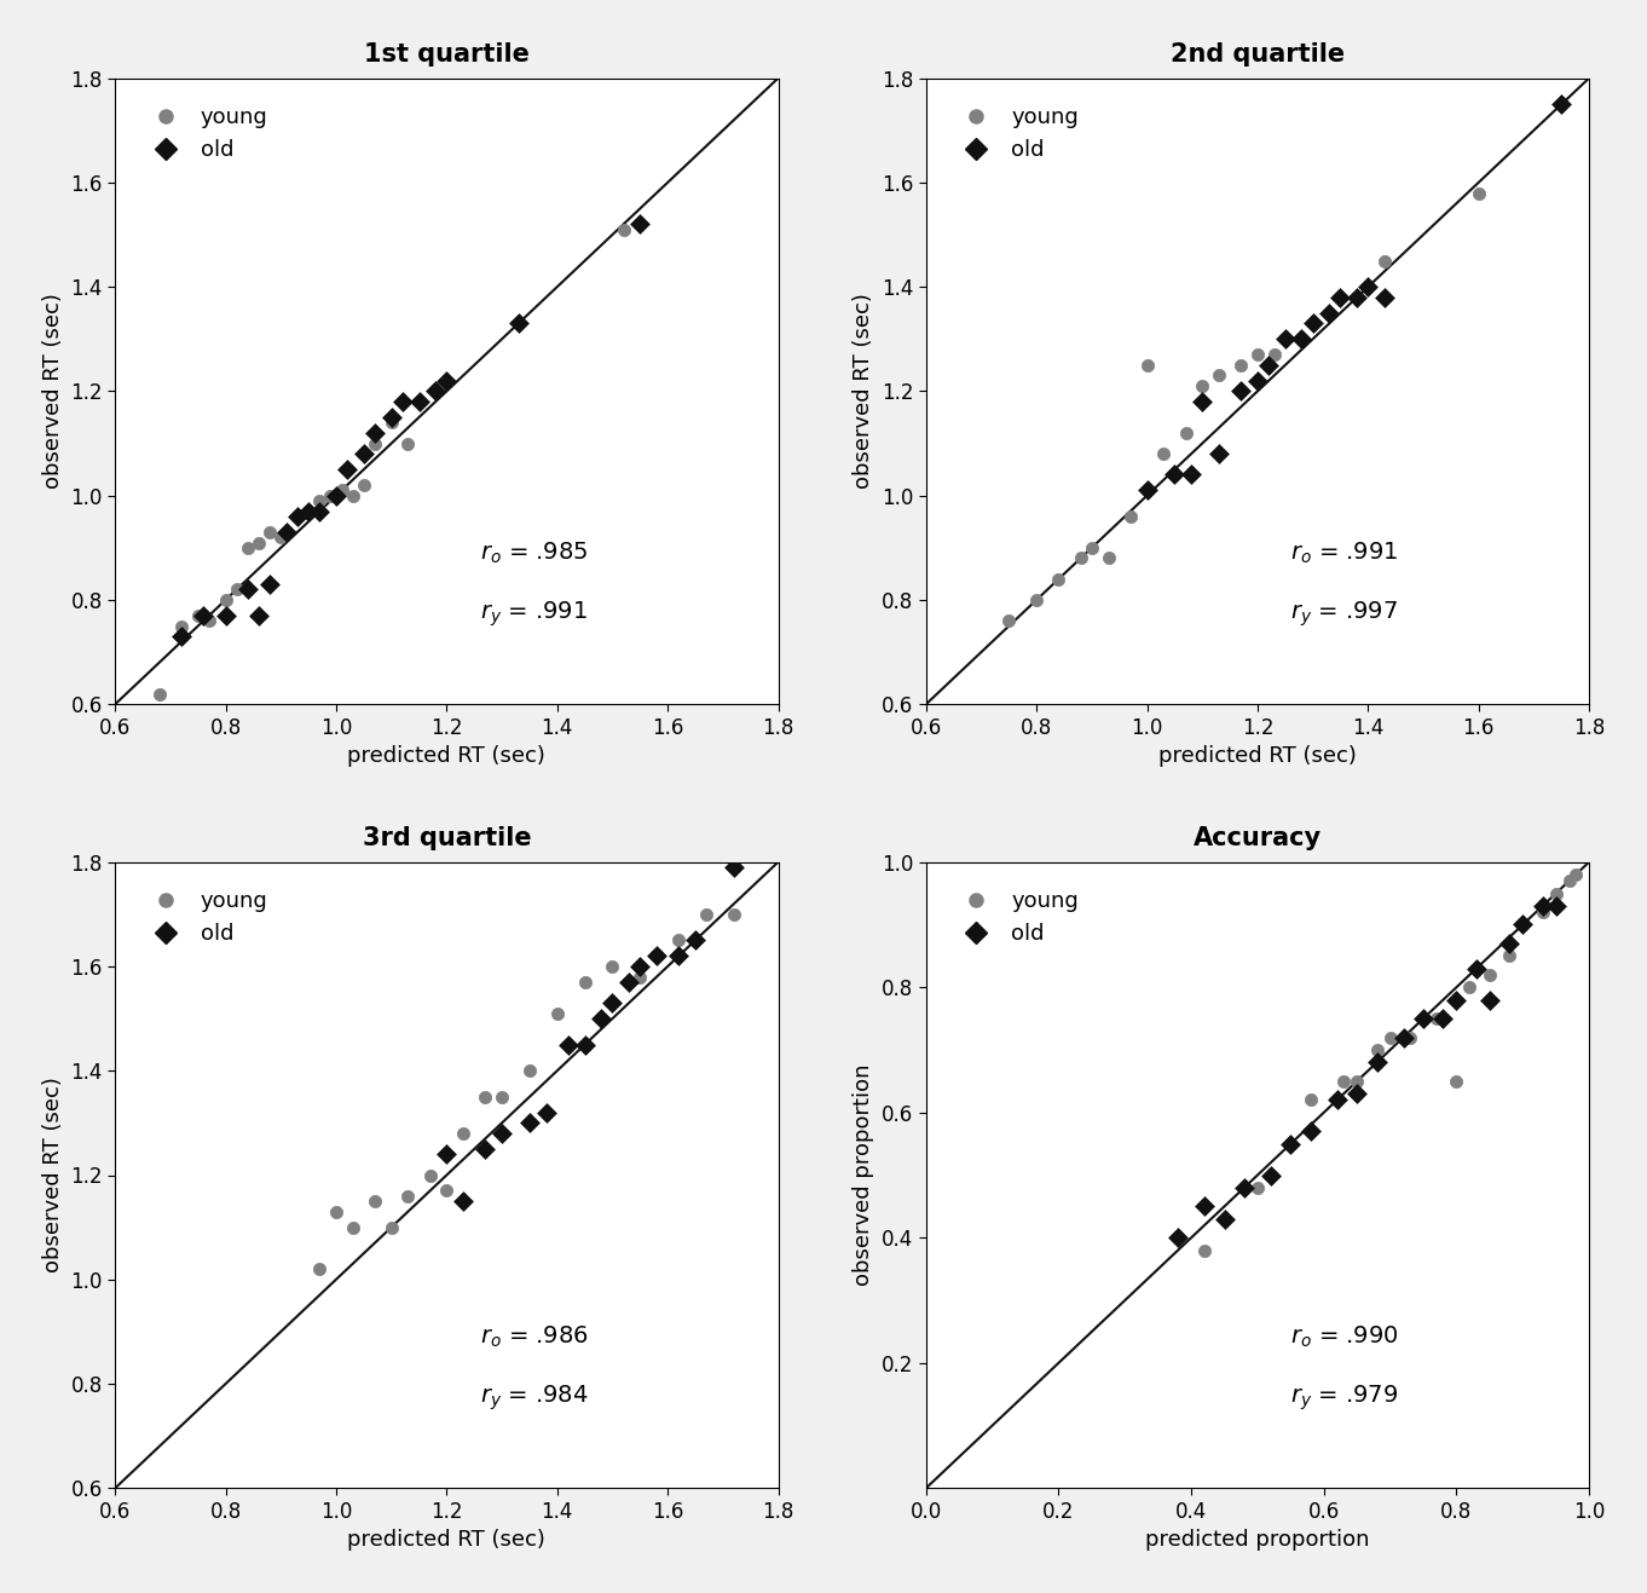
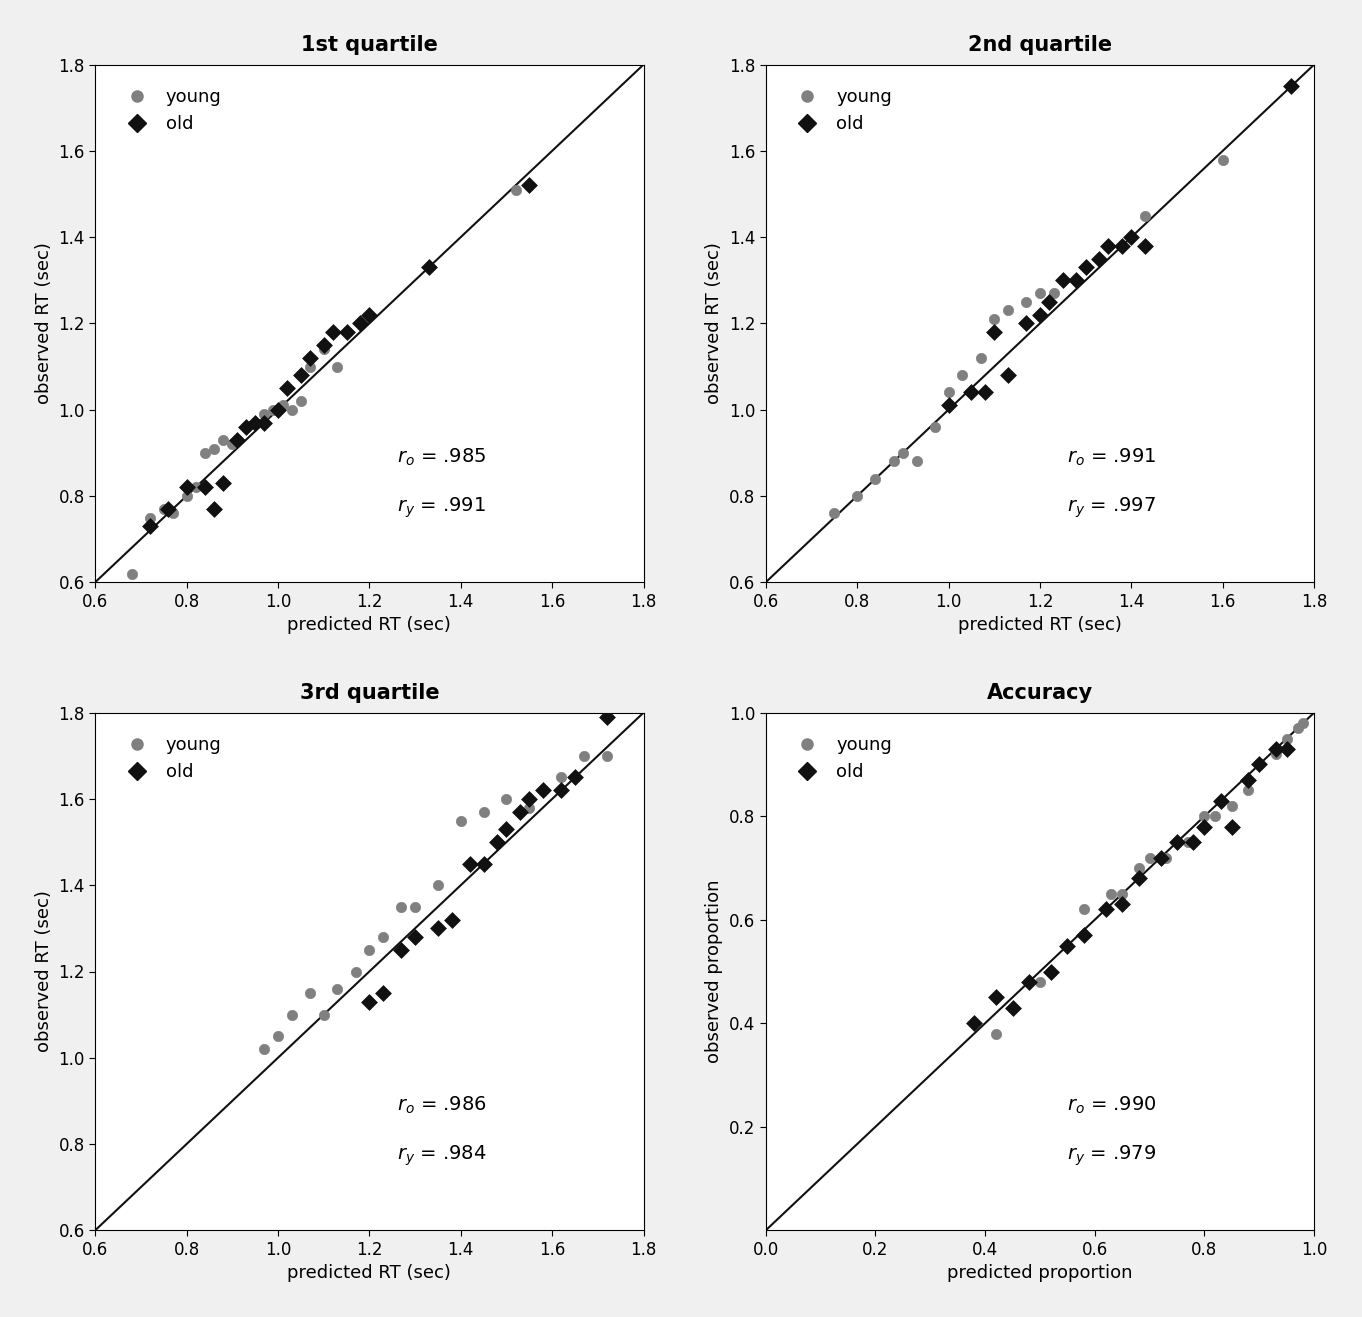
1st quartile/old/0.8: 0.77 -> 0.82
2nd quartile/young/1.0: 1.25 -> 1.04
3rd quartile/young/1.0: 1.13 -> 1.05
3rd quartile/young/1.2: 1.17 -> 1.25
3rd quartile/old/1.2: 1.24 -> 1.13
3rd quartile/young/1.4: 1.51 -> 1.55
Accuracy/young/0.8: 0.65 -> 0.80
